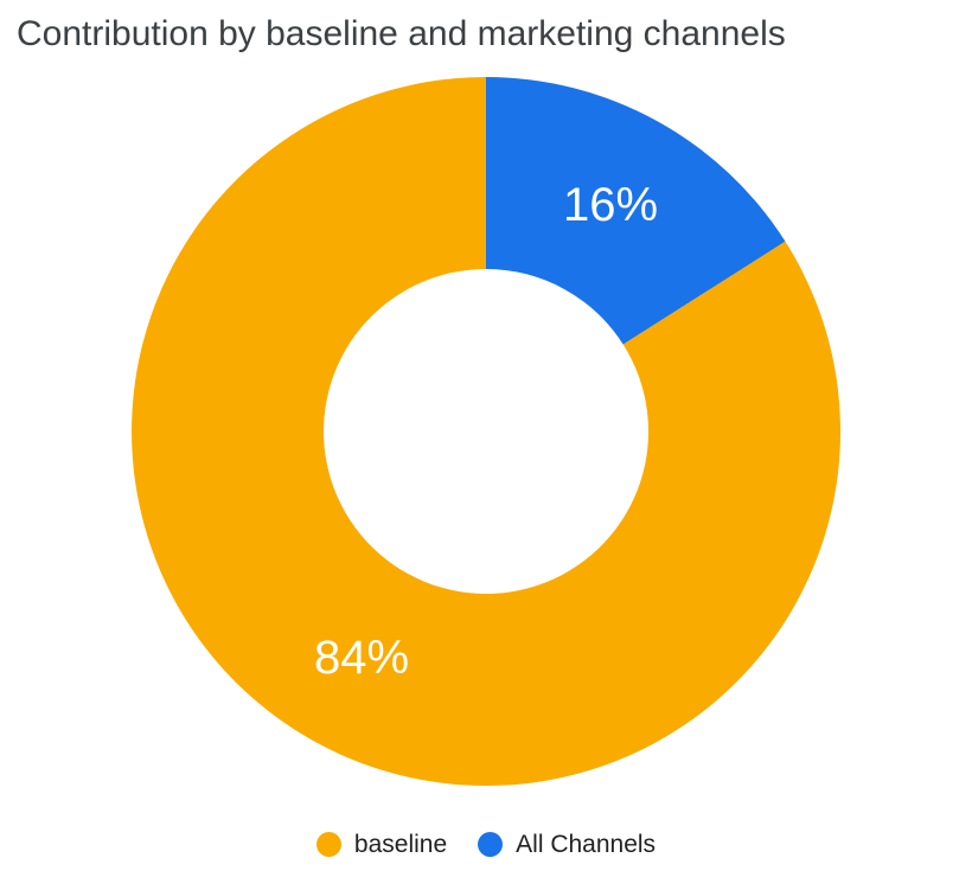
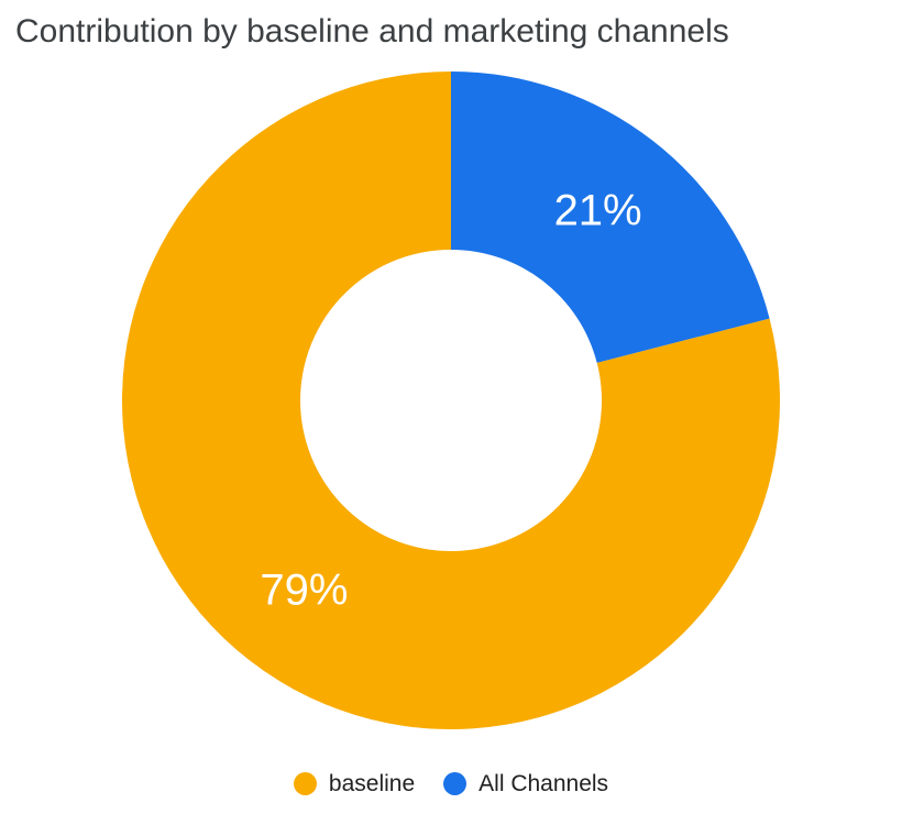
All Channels: 16% -> 21%
baseline: 84% -> 79%
